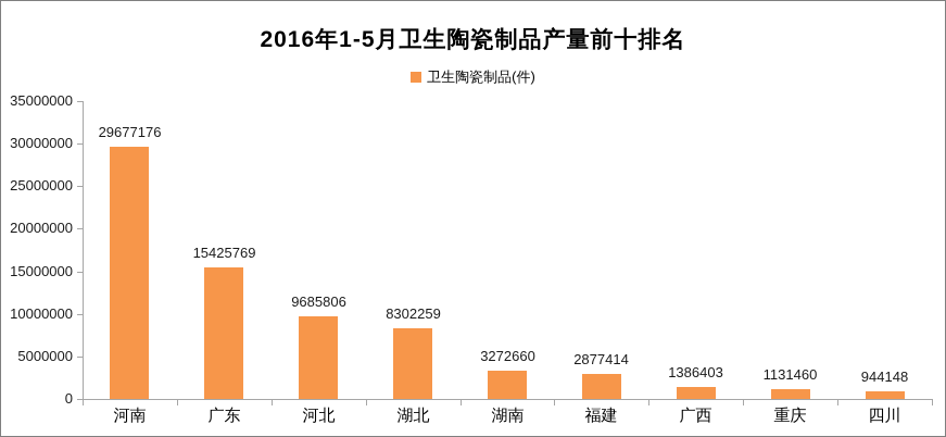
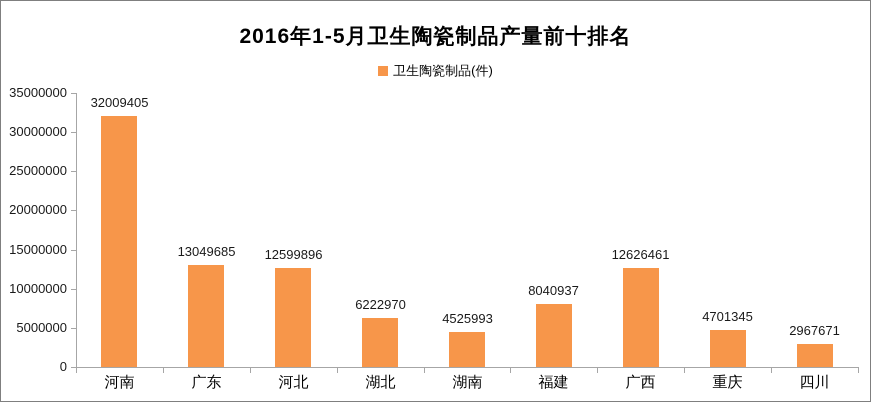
河南: 29677176 -> 32009405
广东: 15425769 -> 13049685
河北: 9685806 -> 12599896
湖北: 8302259 -> 6222970
湖南: 3272660 -> 4525993
福建: 2877414 -> 8040937
广西: 1386403 -> 12626461
重庆: 1131460 -> 4701345
四川: 944148 -> 2967671
